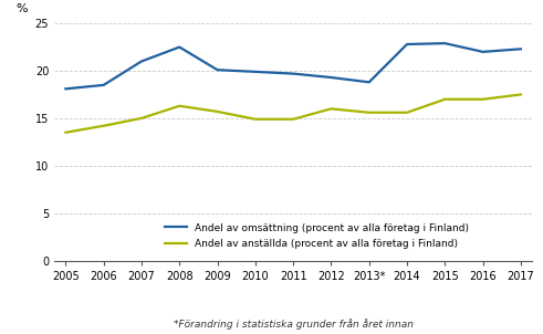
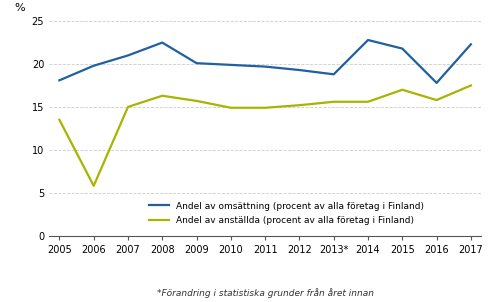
Andel av omsättning (procent av alla företag i Finland)/2006: 18.5 -> 19.8
Andel av anställda (procent av alla företag i Finland)/2006: 14.2 -> 5.8
Andel av anställda (procent av alla företag i Finland)/2012: 16.0 -> 15.2
Andel av omsättning (procent av alla företag i Finland)/2015: 22.9 -> 21.8
Andel av omsättning (procent av alla företag i Finland)/2016: 22.0 -> 17.8
Andel av anställda (procent av alla företag i Finland)/2016: 17.0 -> 15.8
